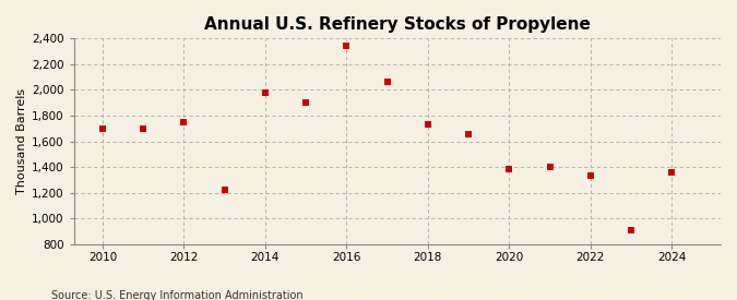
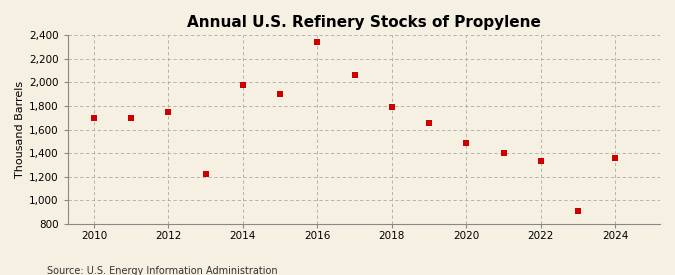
2018: 1,730 -> 1,790
2020: 1,380 -> 1,490
